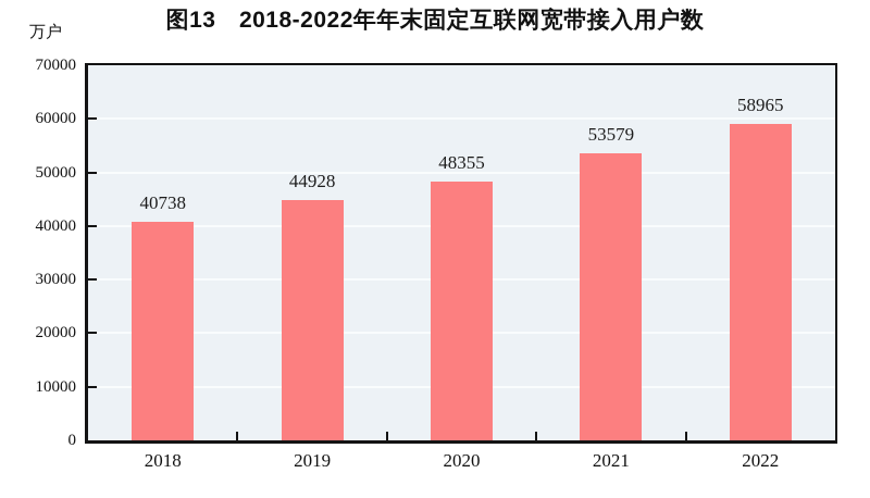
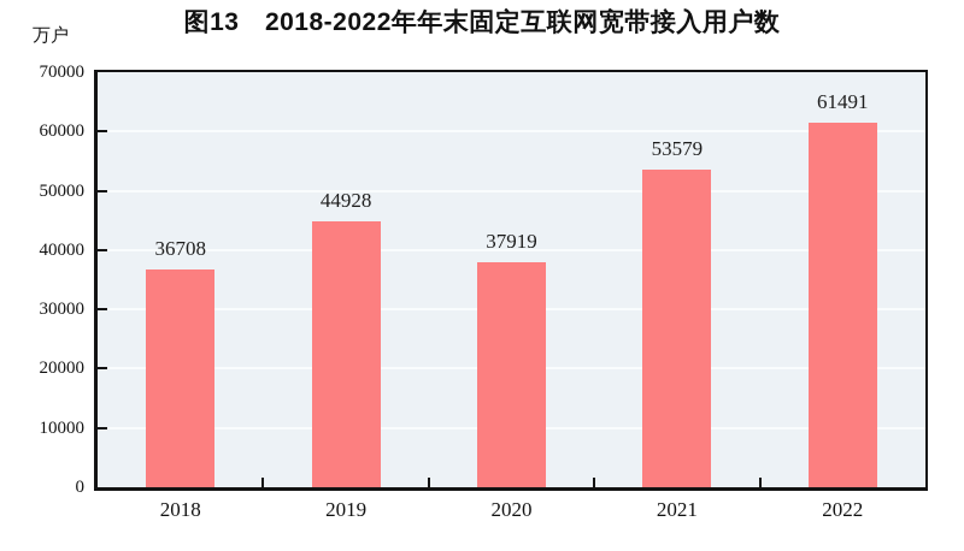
2018: 40738 -> 36708
2020: 48355 -> 37919
2022: 58965 -> 61491
